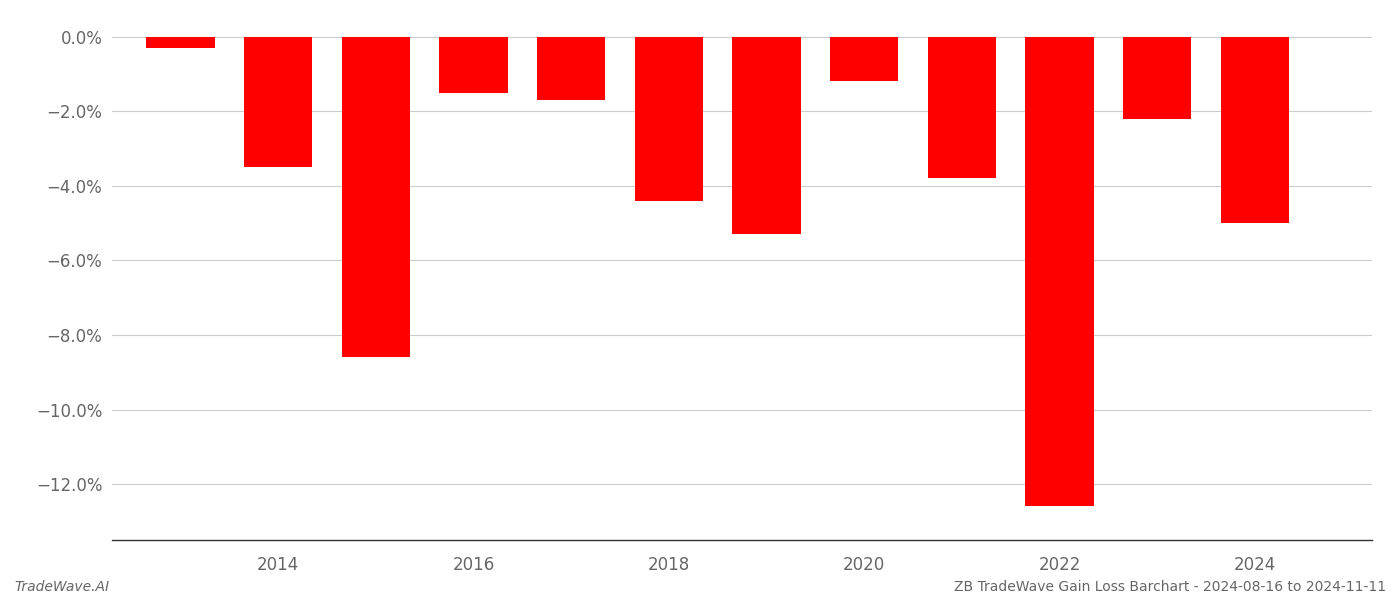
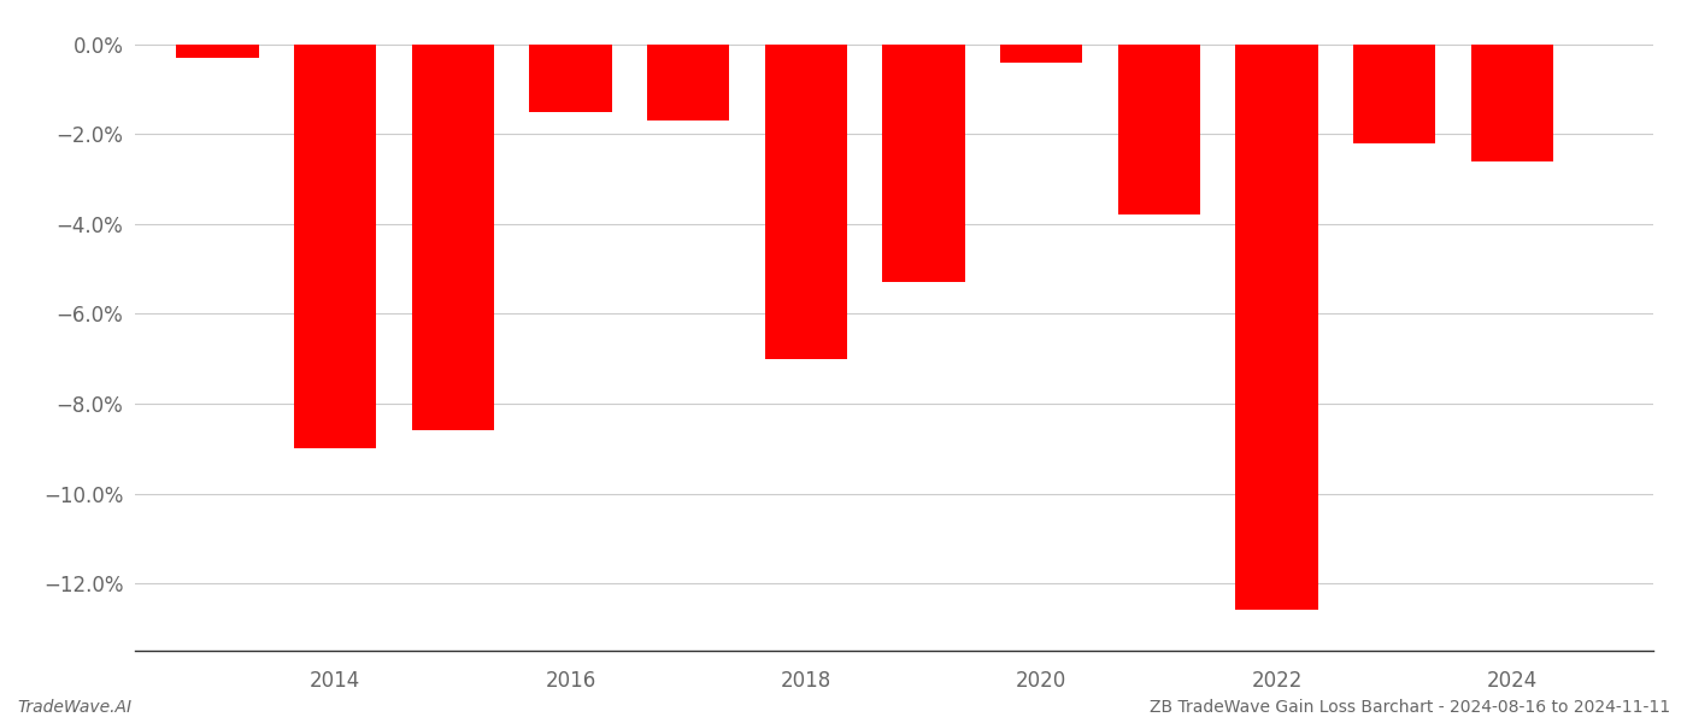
2014: -3.5% -> -9.0%
2018: -4.4% -> -7.0%
2020: -1.2% -> -0.4%
2024: -5.0% -> -2.6%
